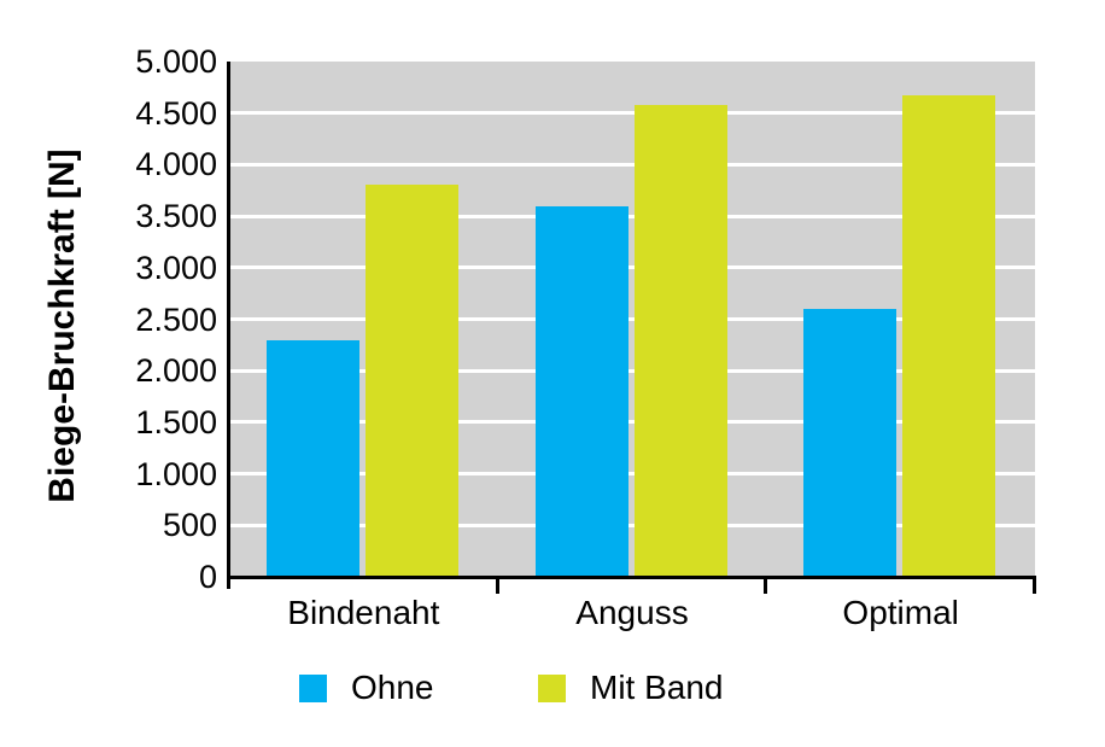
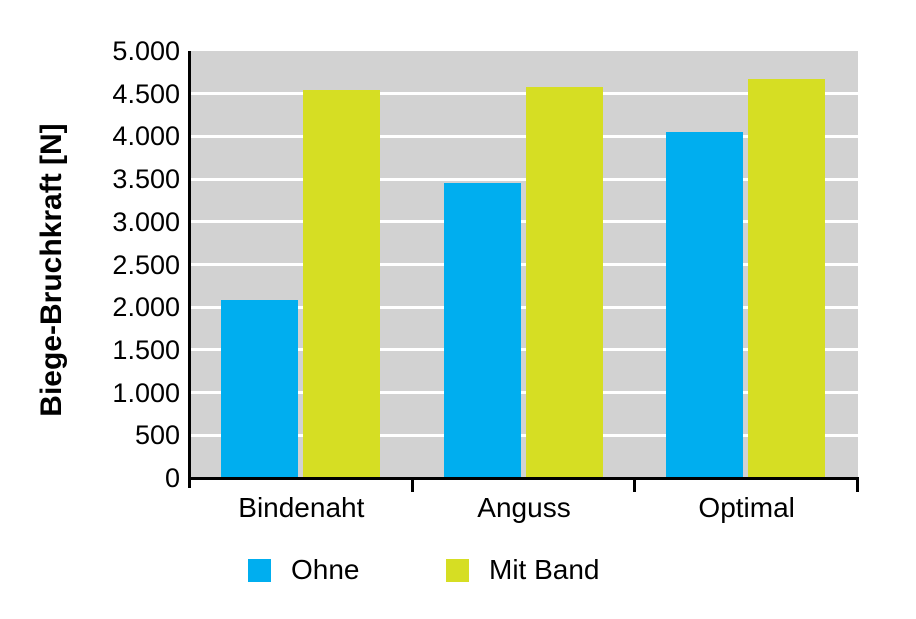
Ohne/Bindenaht: 2300 -> 2100
Mit Band/Bindenaht: 3800 -> 4500
Ohne/Anguss: 3600 -> 3400
Ohne/Optimal: 2600 -> 4000
